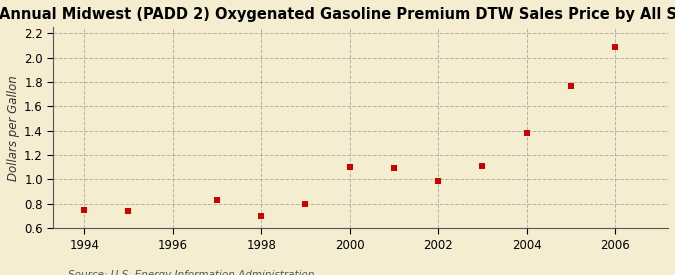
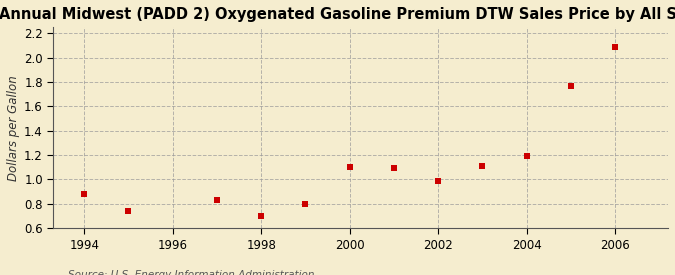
1994: 0.75 -> 0.88
2004: 1.38 -> 1.19
